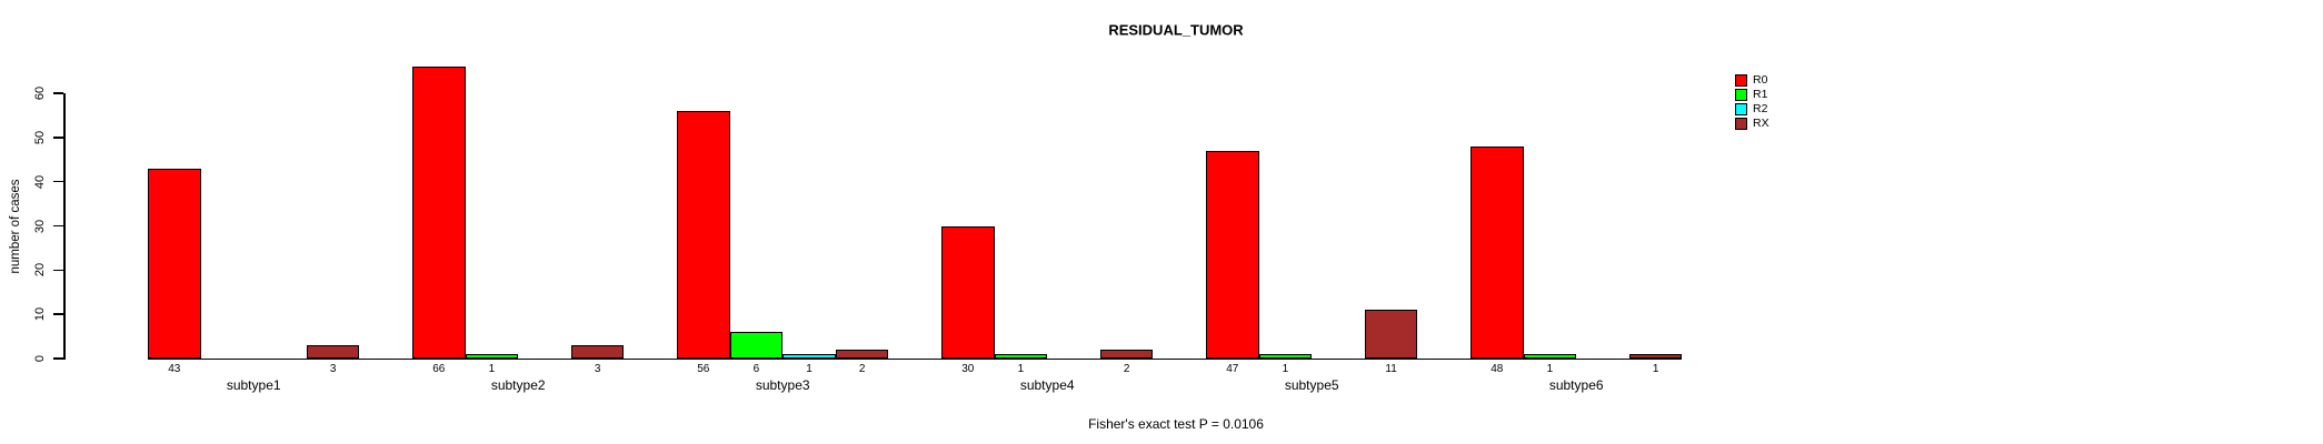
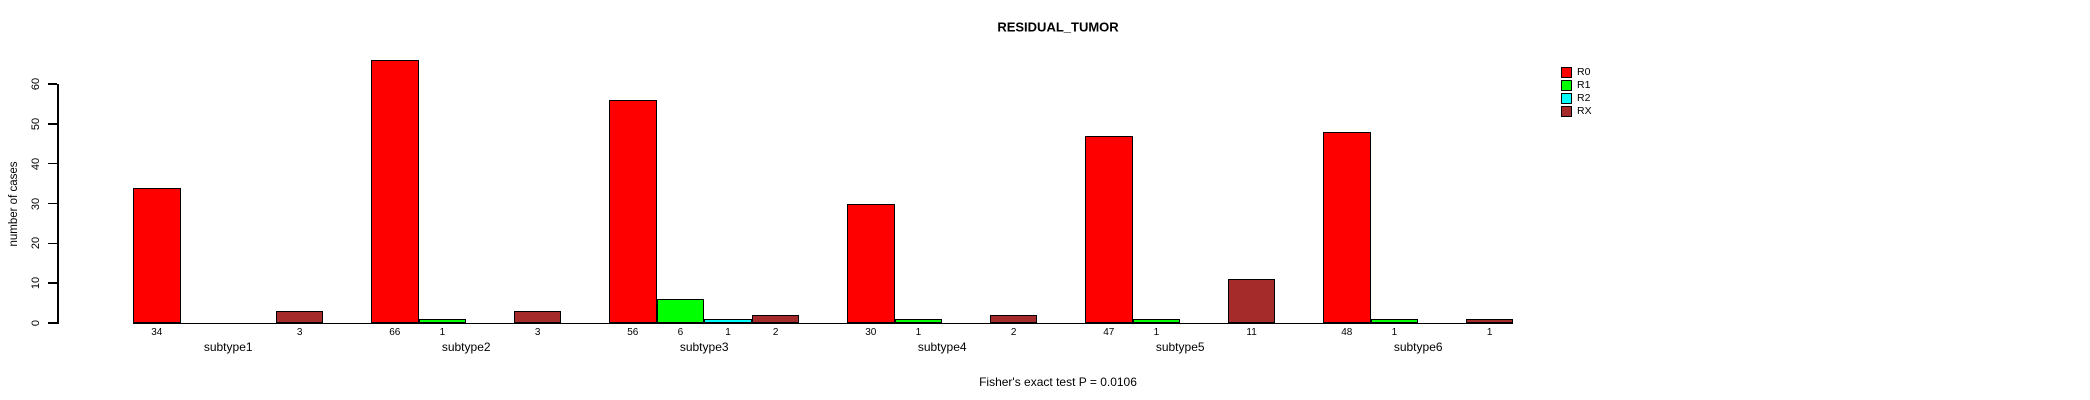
R0/subtype1: 43 -> 34
